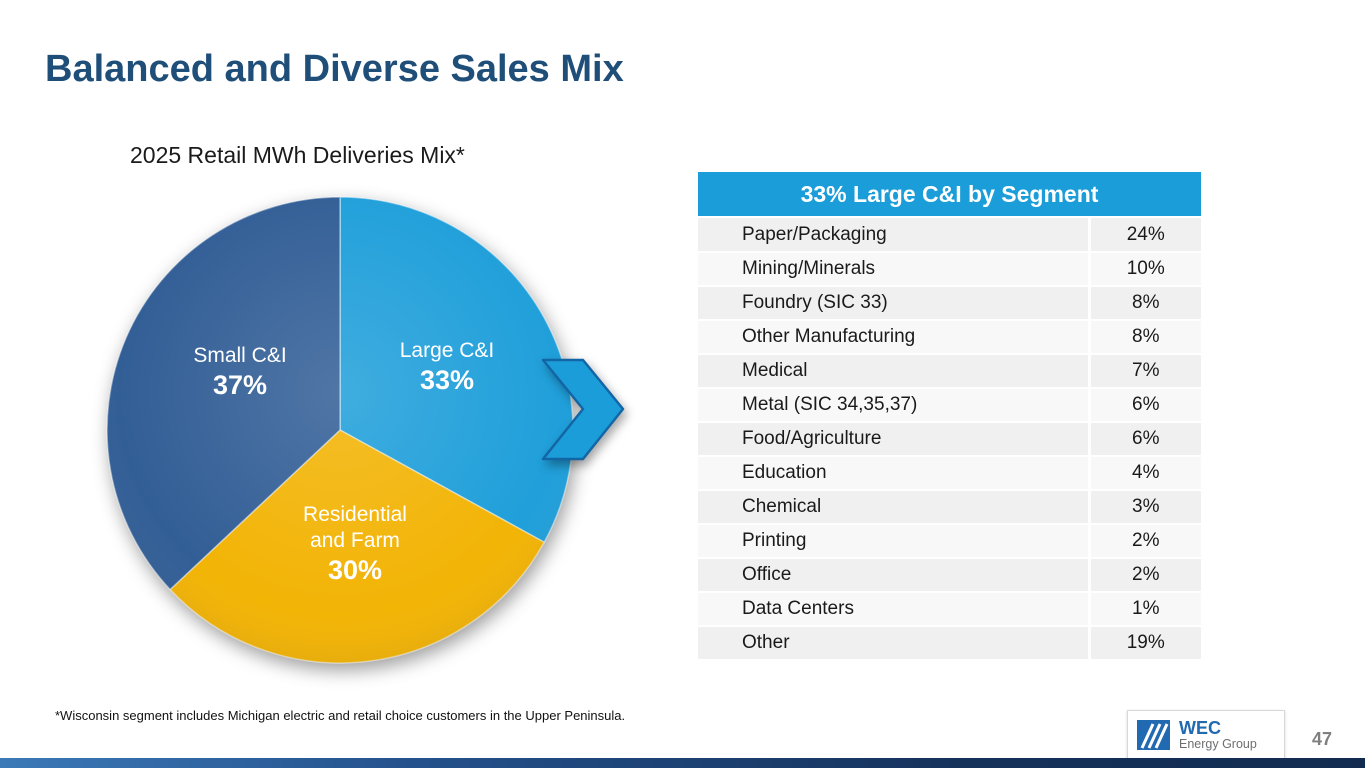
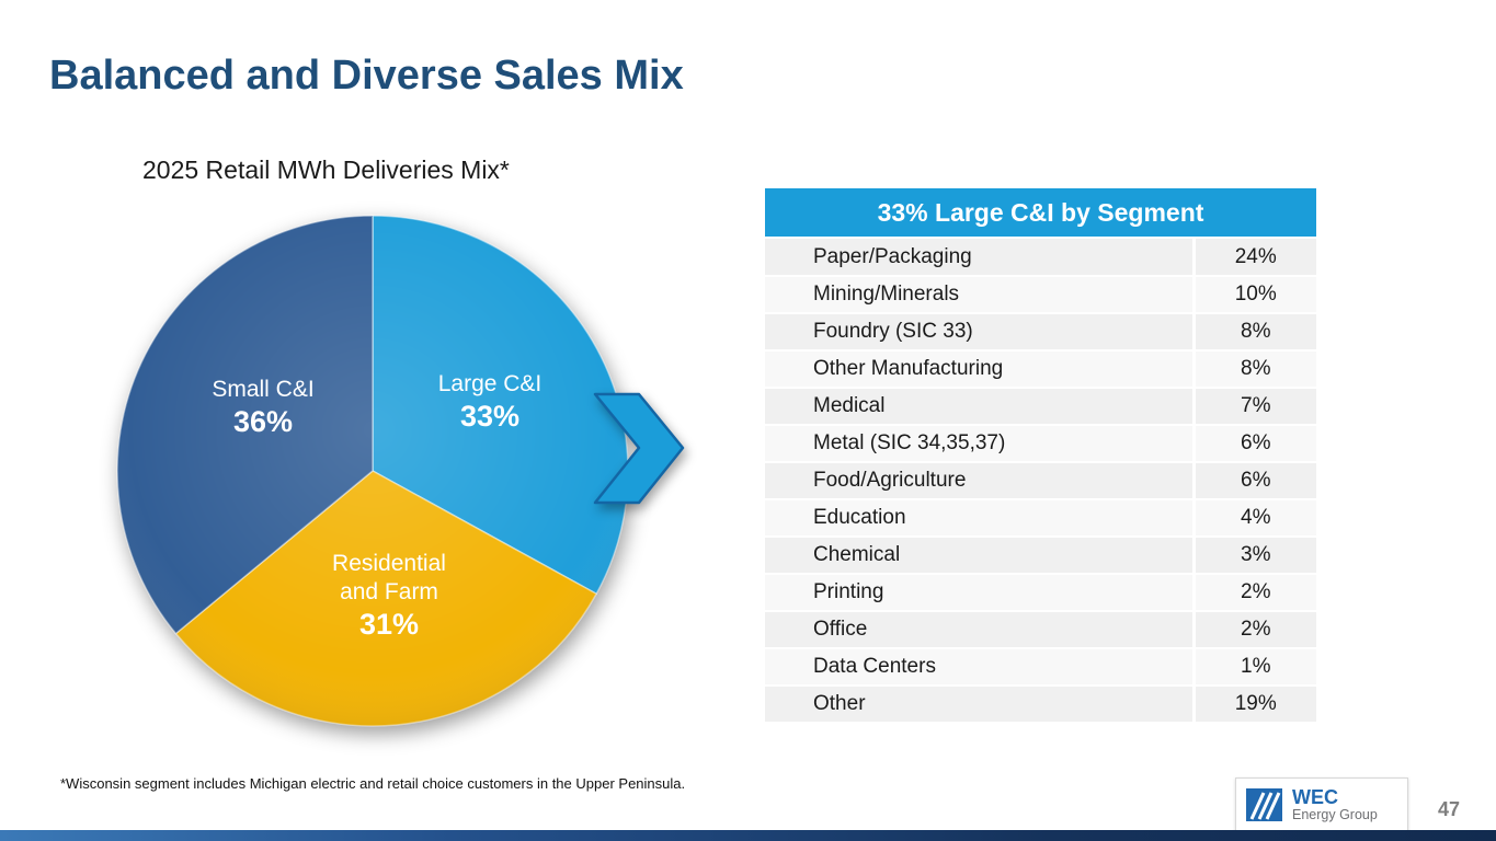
2025 Retail MWh Deliveries Mix*/Residential and Farm: 30% -> 31%
2025 Retail MWh Deliveries Mix*/Small C&I: 37% -> 36%
